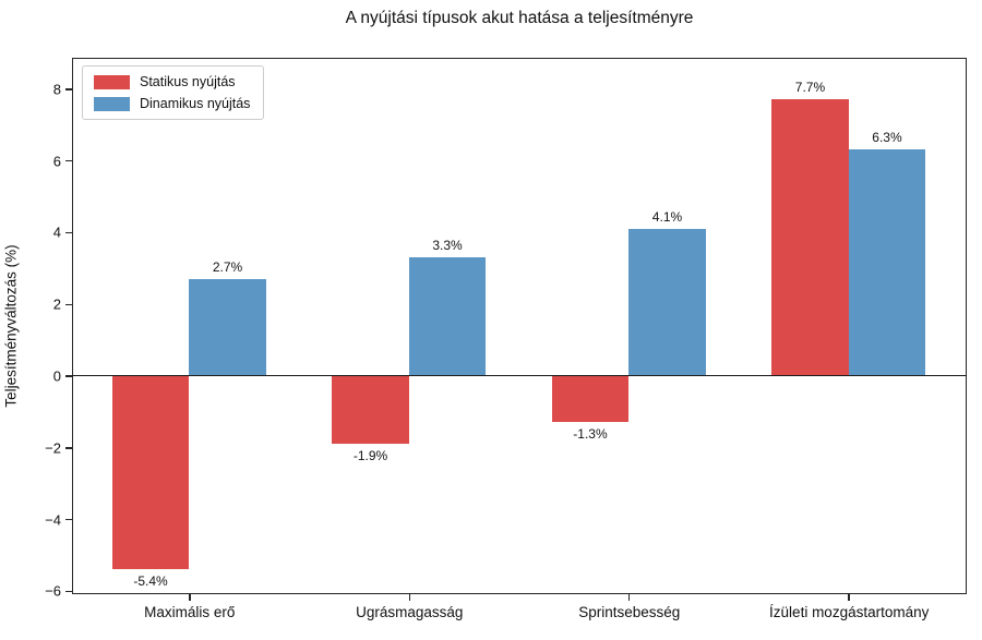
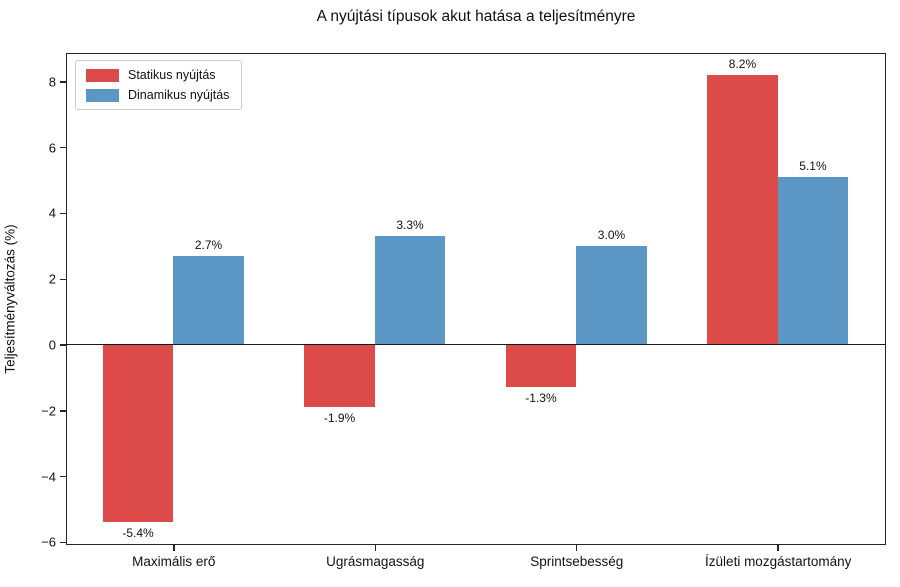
Dinamikus nyújtás/Sprintsebesség: 4.1% -> 3.0%
Statikus nyújtás/Ízületi mozgástartomány: 7.7% -> 8.2%
Dinamikus nyújtás/Ízületi mozgástartomány: 6.3% -> 5.1%
